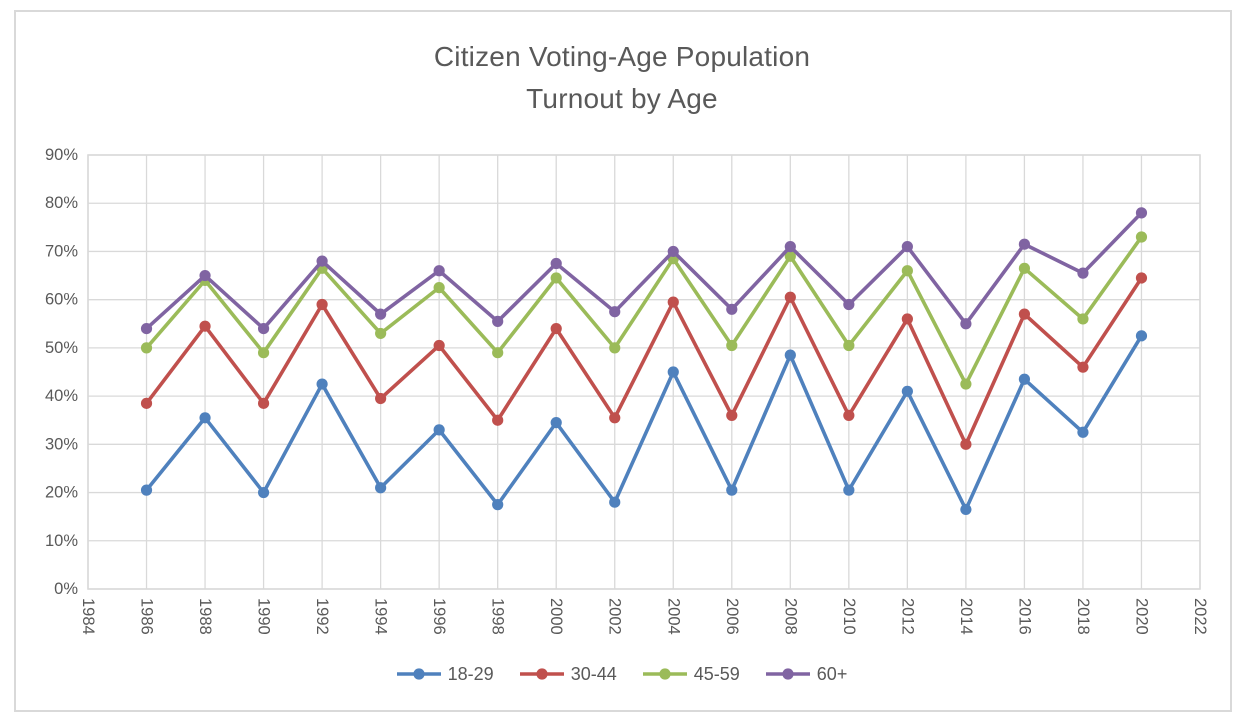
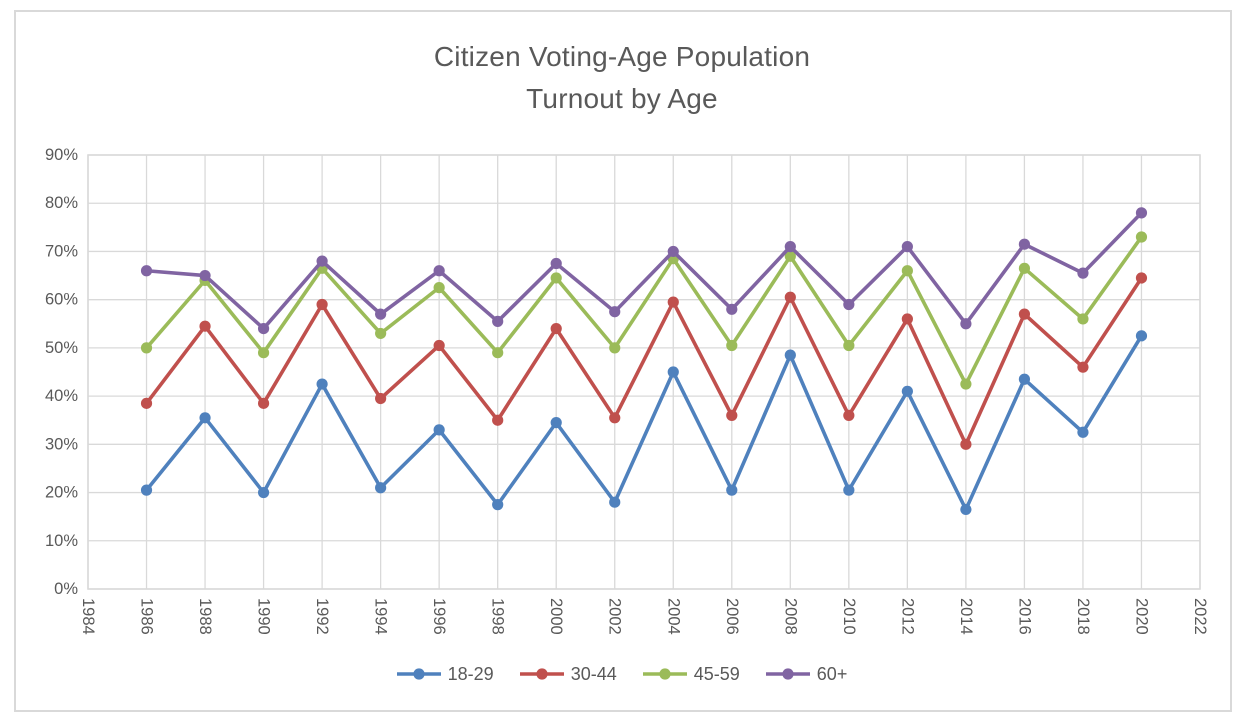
60+/1986: 54% -> 66%
